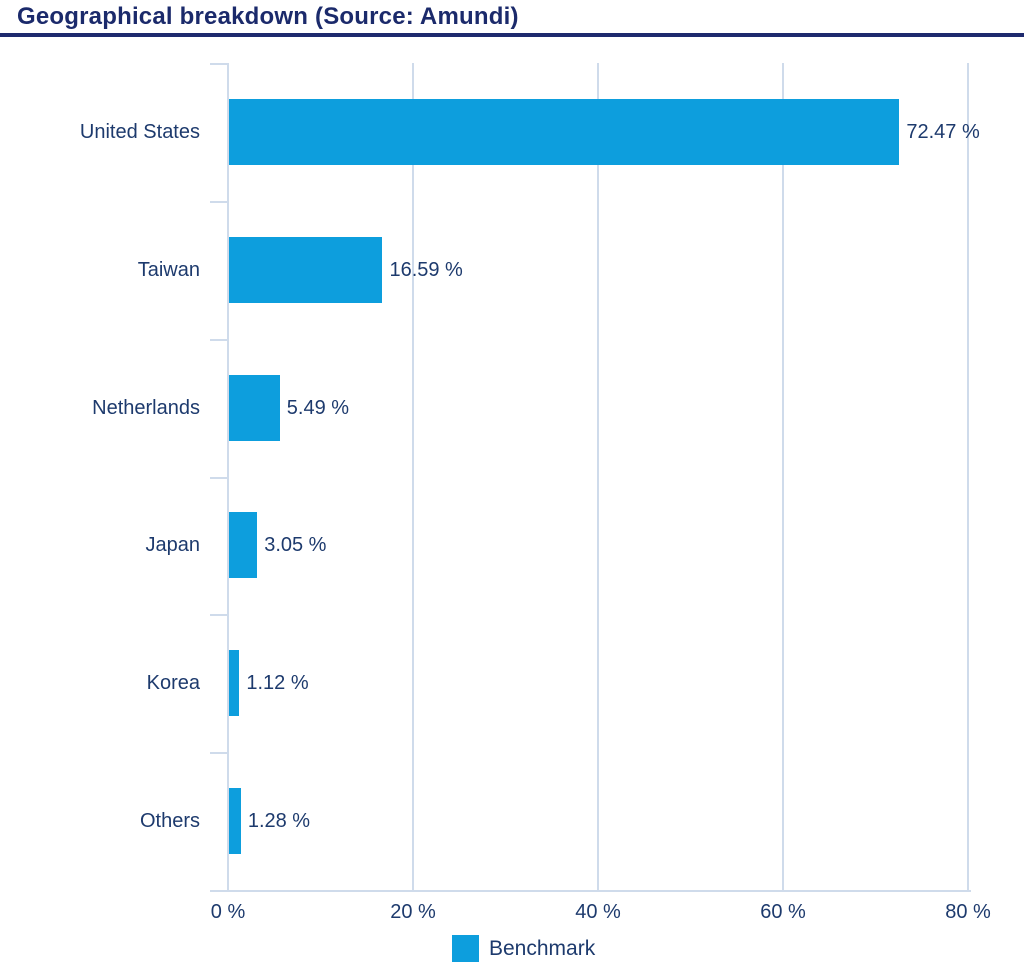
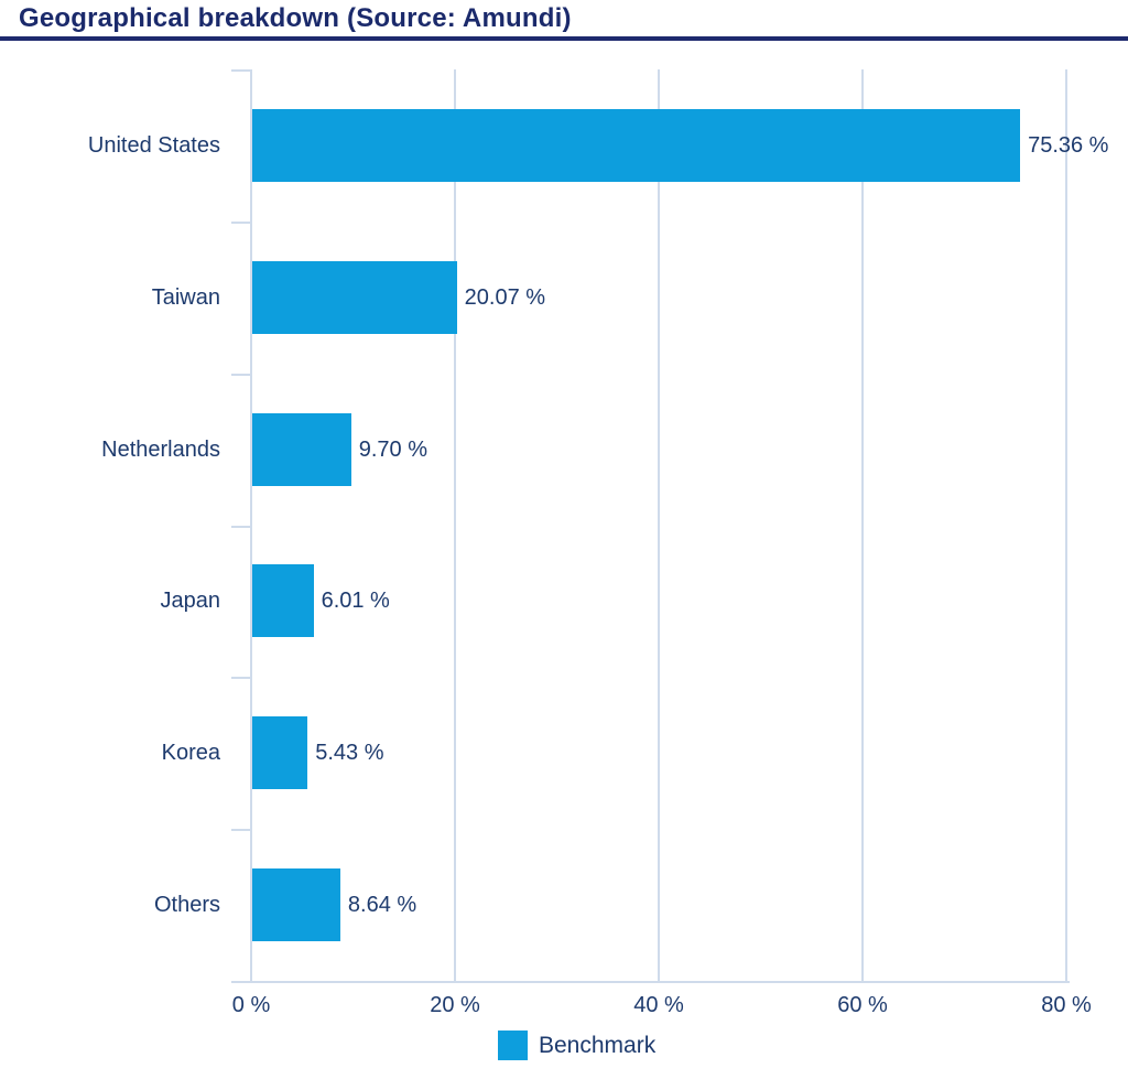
United States: 72.47 -> 75.36
Taiwan: 16.59 -> 20.07
Netherlands: 5.49 -> 9.70
Japan: 3.05 -> 6.01
Korea: 1.12 -> 5.43
Others: 1.28 -> 8.64
